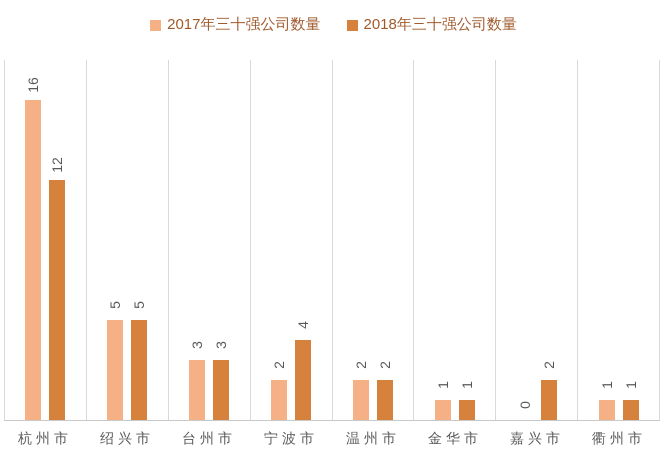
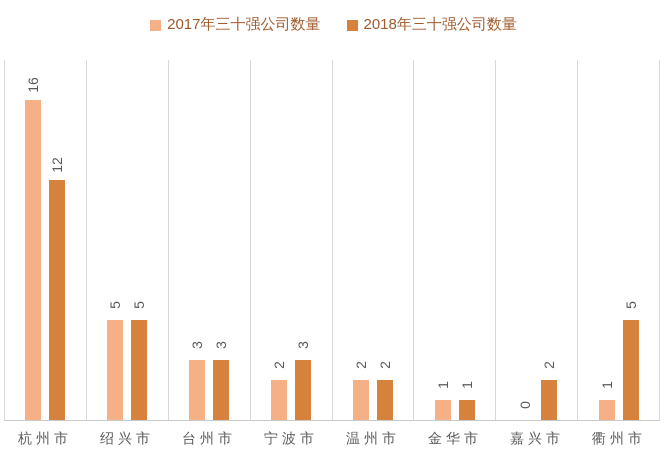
2018年三十强公司数量/宁波市: 4 -> 3
2018年三十强公司数量/衢州市: 1 -> 5
